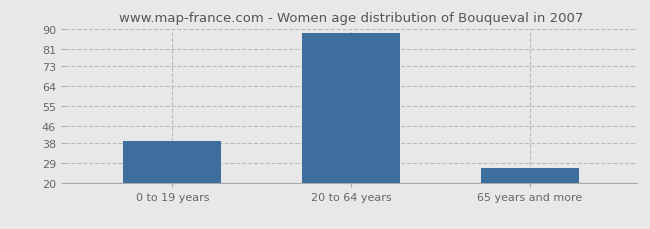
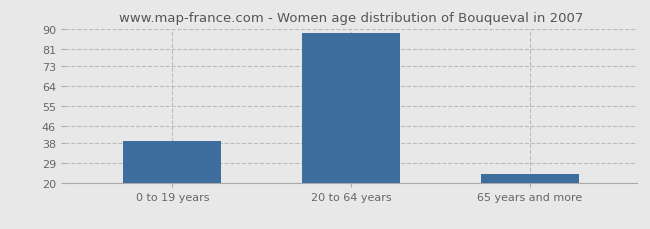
65 years and more: 27 -> 24
